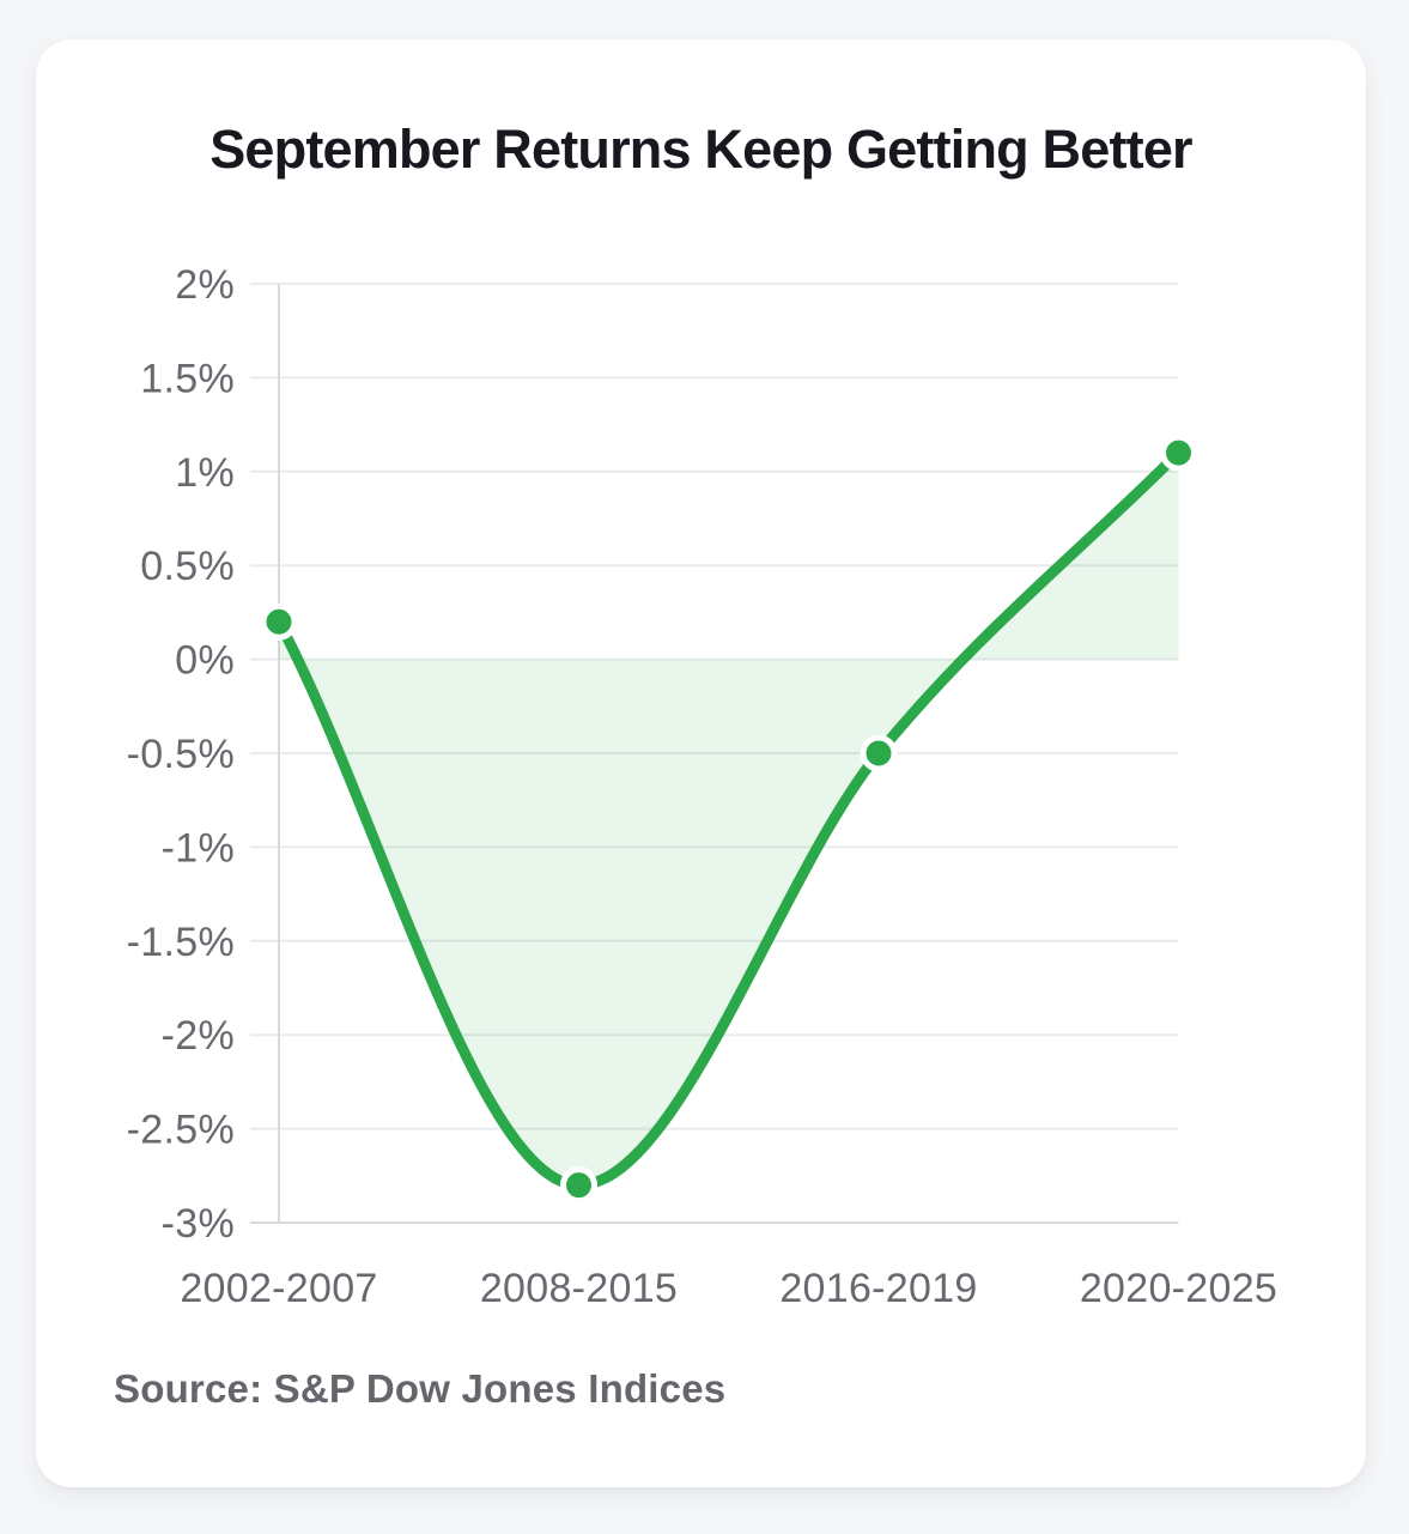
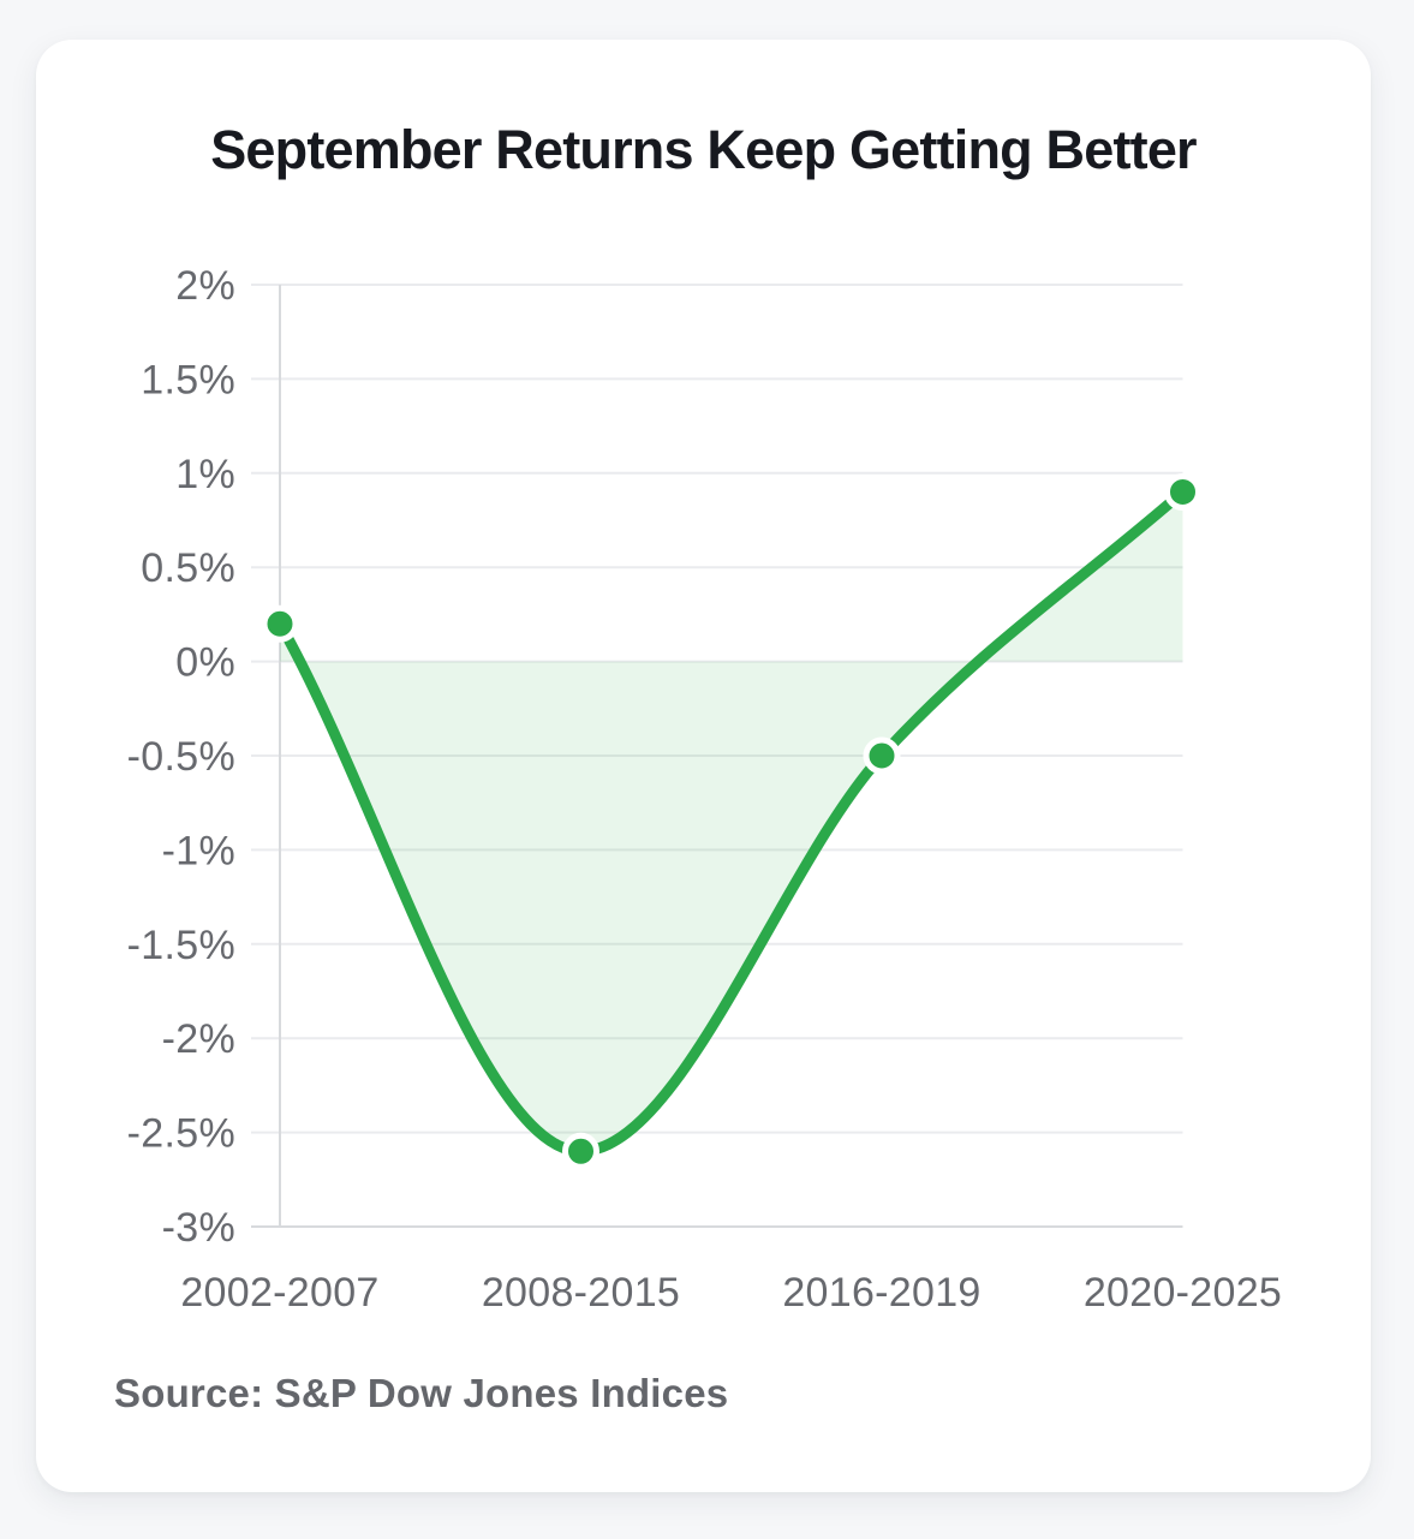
2008-2015: -2.8% -> -2.6%
2020-2025: 1.1% -> 0.9%
